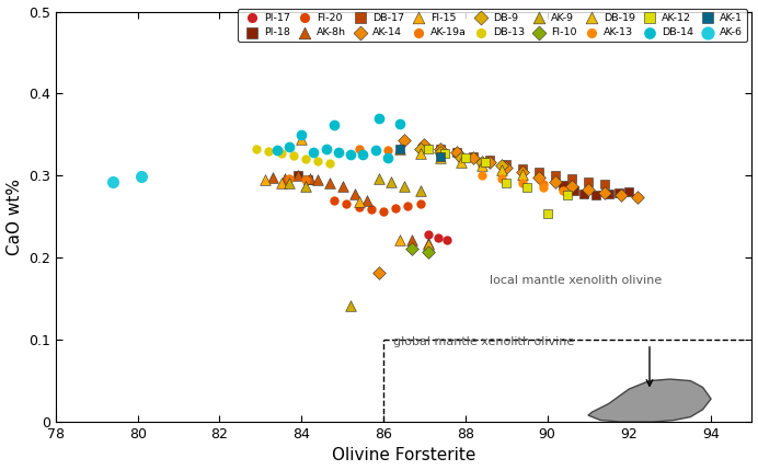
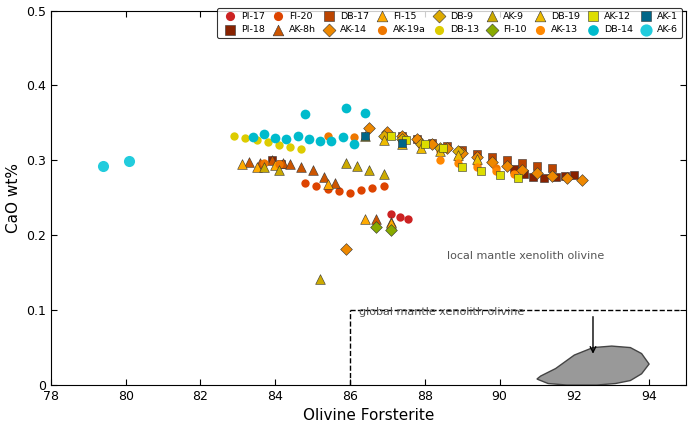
FI-15/84: 0.344 -> 0.294
DB-14/84: 0.350 -> 0.330
AK-12/90: 0.254 -> 0.281
